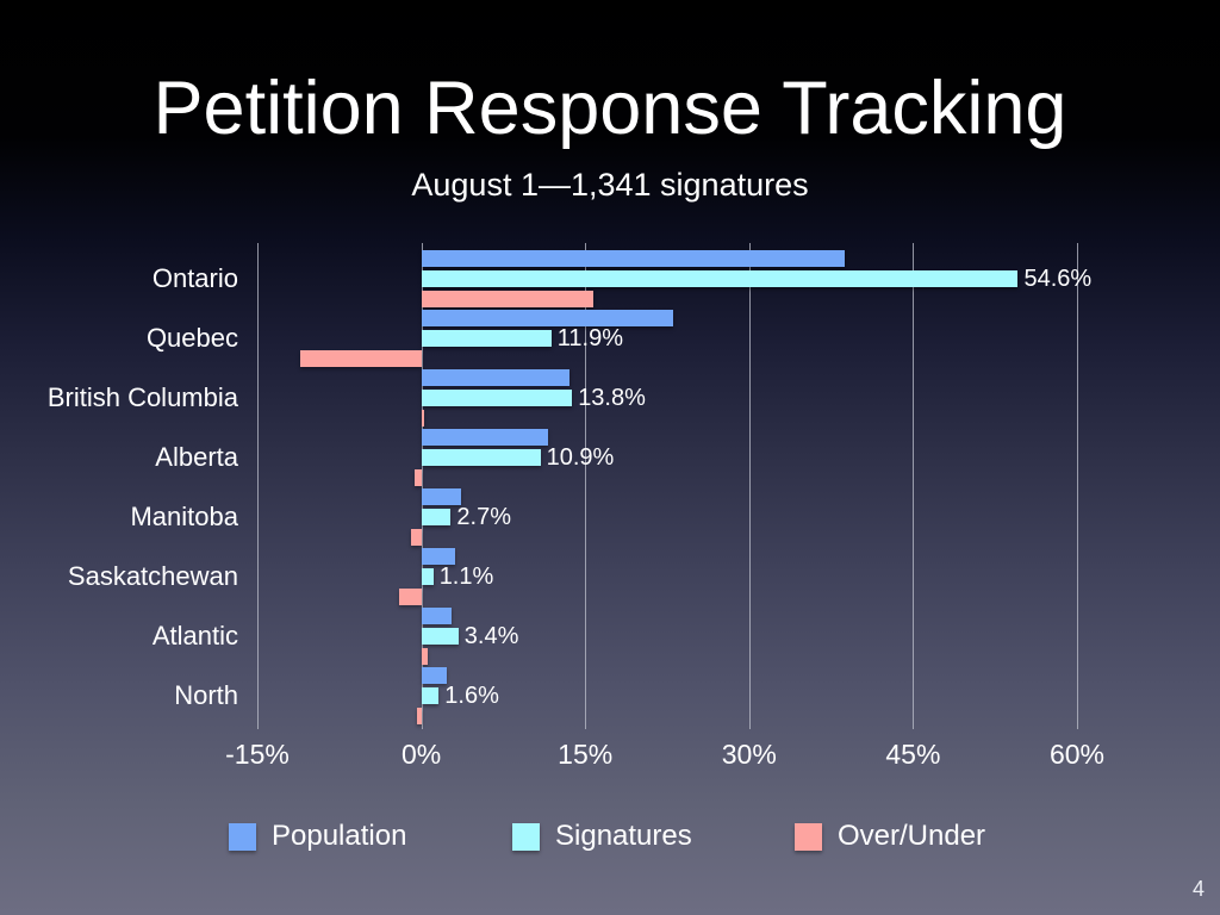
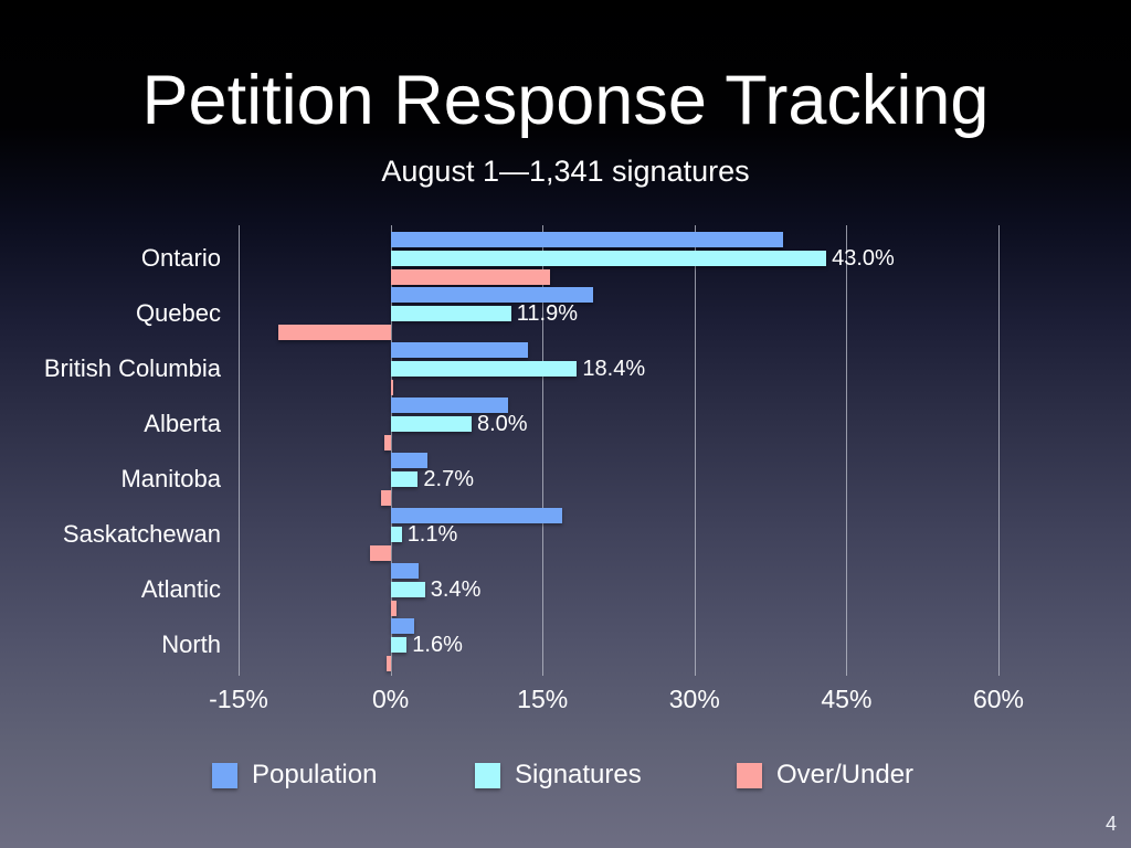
Signatures/Ontario: 54.6% -> 43.0%
Population/Quebec: 23% -> 20%
Signatures/British Columbia: 13.8% -> 18.4%
Signatures/Alberta: 10.9% -> 8.0%
Population/Saskatchewan: 3% -> 17%
